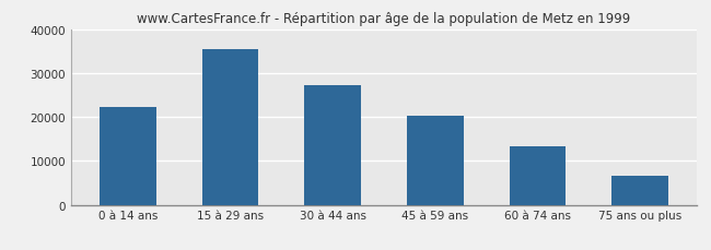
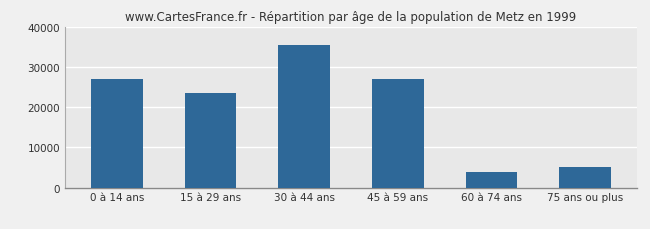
0 à 14 ans: 22200 -> 27000
15 à 29 ans: 35500 -> 23500
30 à 44 ans: 27200 -> 35500
45 à 59 ans: 20200 -> 27000
60 à 74 ans: 13200 -> 4000
75 ans ou plus: 6700 -> 5000
